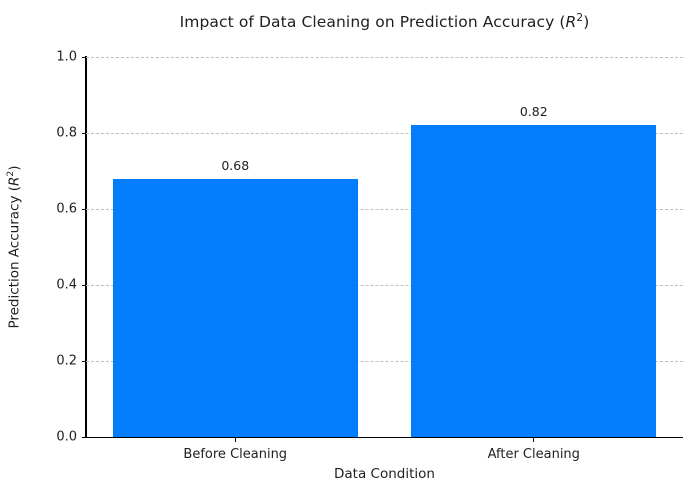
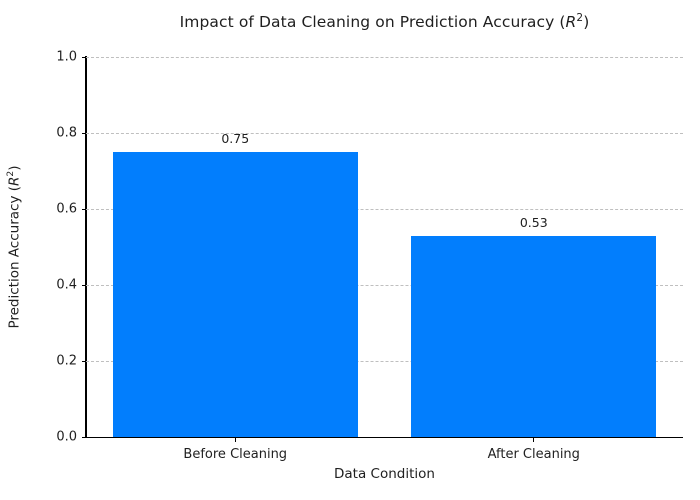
Before Cleaning: 0.68 -> 0.75
After Cleaning: 0.82 -> 0.53
